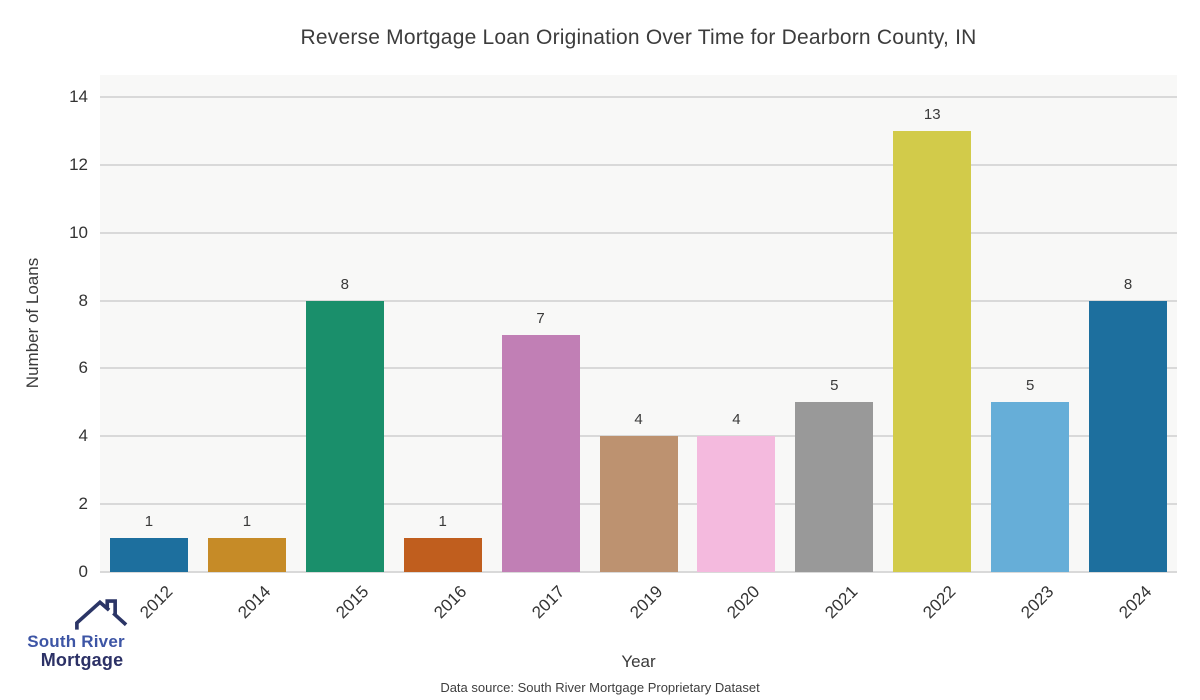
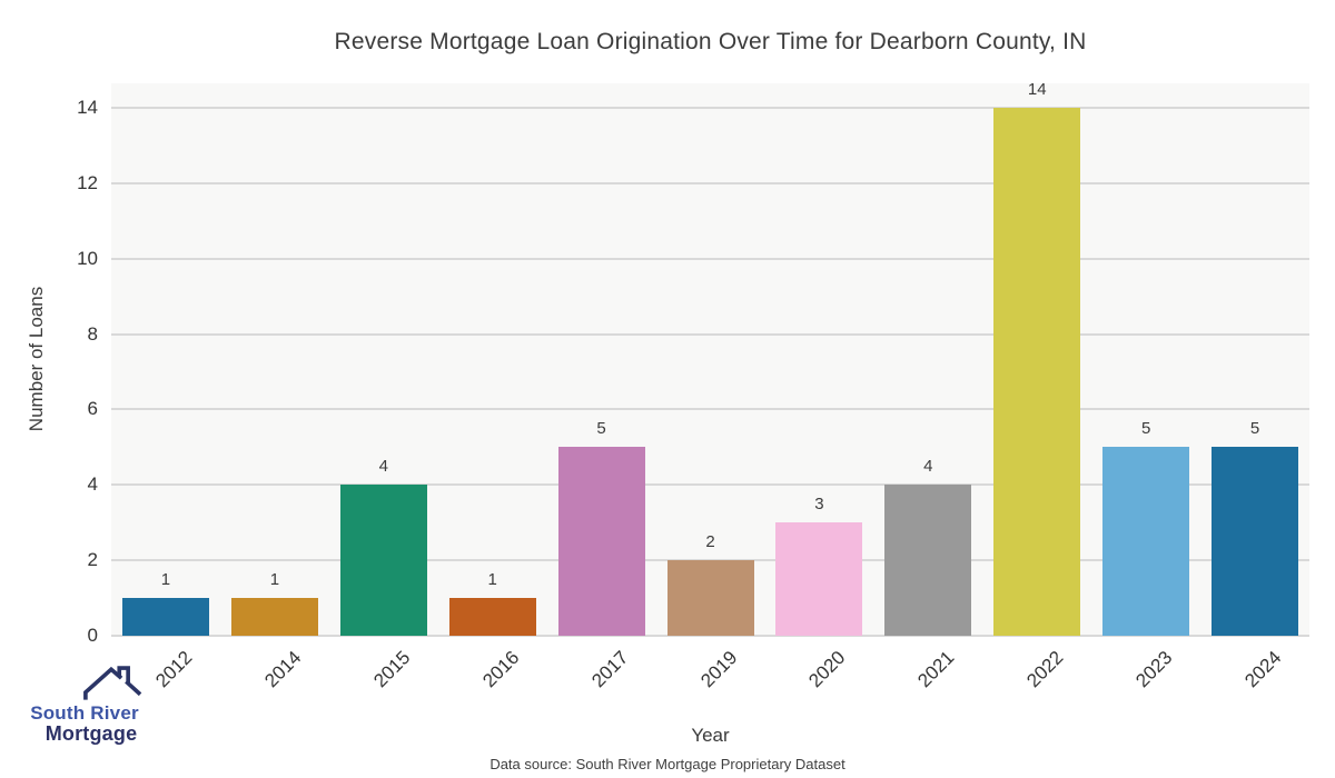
2015: 8 -> 4
2017: 7 -> 5
2019: 4 -> 2
2020: 4 -> 3
2021: 5 -> 4
2022: 13 -> 14
2024: 8 -> 5
